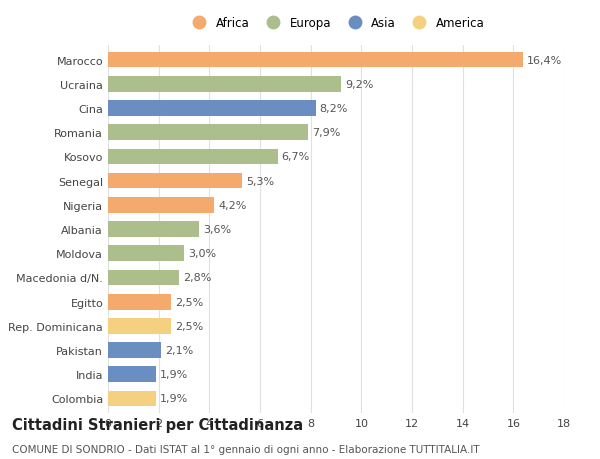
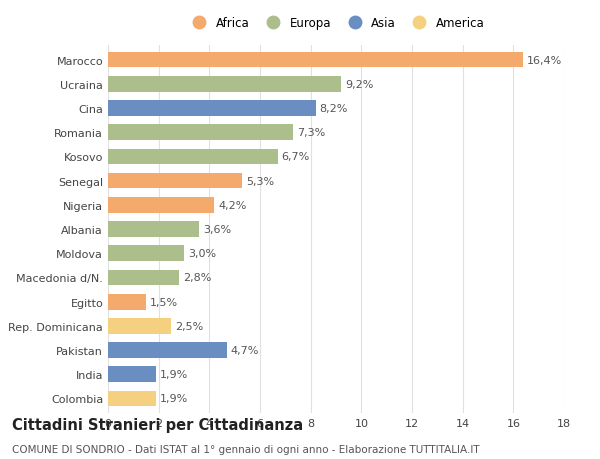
Romania: 7,9% -> 7,3%
Egitto: 2,5% -> 1,5%
Pakistan: 2,1% -> 4,7%
